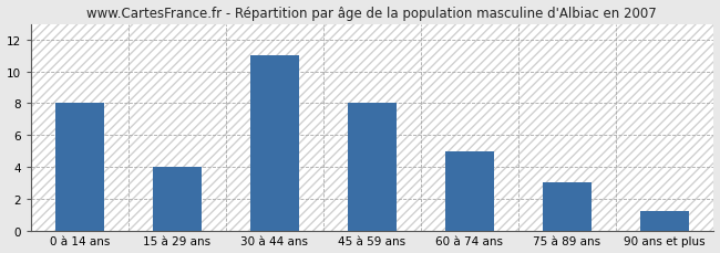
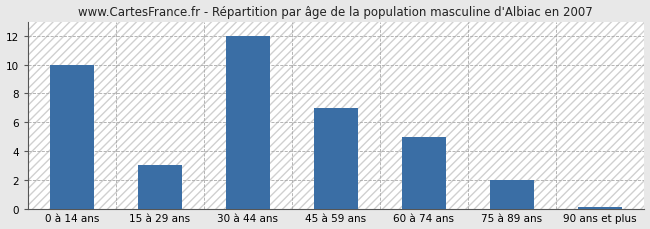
0 à 14 ans: 8.0 -> 10.0
15 à 29 ans: 4.0 -> 3.0
30 à 44 ans: 11.0 -> 12.0
45 à 59 ans: 8.0 -> 7.0
75 à 89 ans: 3.0 -> 2.0
90 ans et plus: 1.2 -> 0.1
